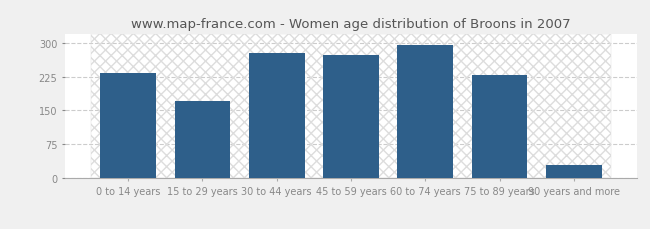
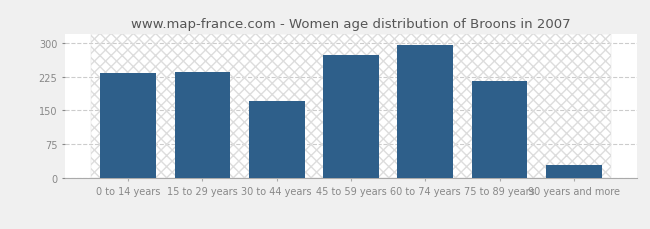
15 to 29 years: 170 -> 235
30 to 44 years: 277 -> 170
75 to 89 years: 228 -> 215
